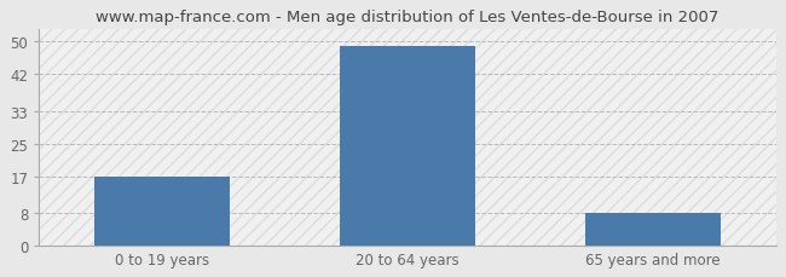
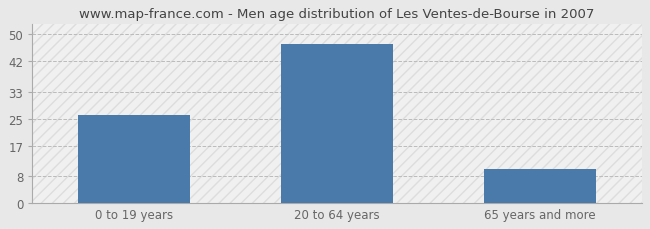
0 to 19 years: 17 -> 26
20 to 64 years: 49 -> 47
65 years and more: 8 -> 10
